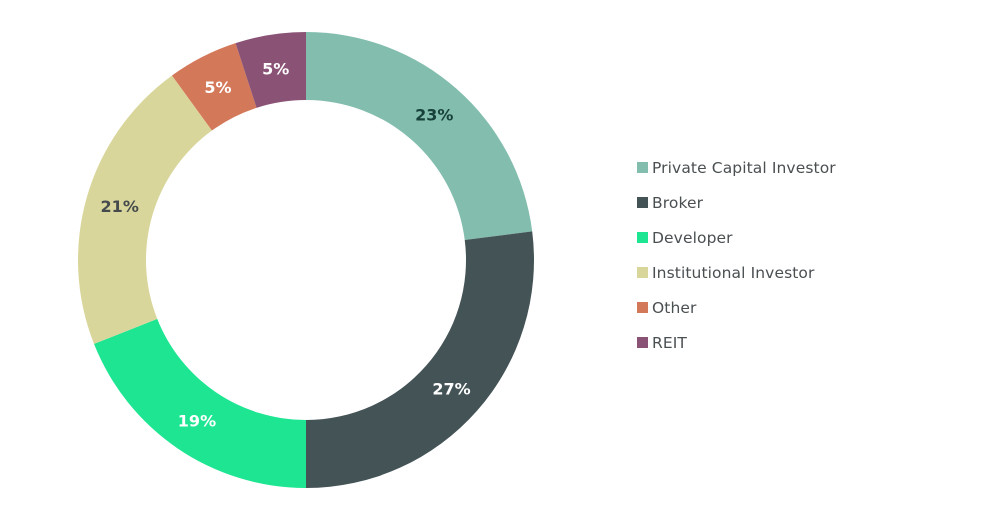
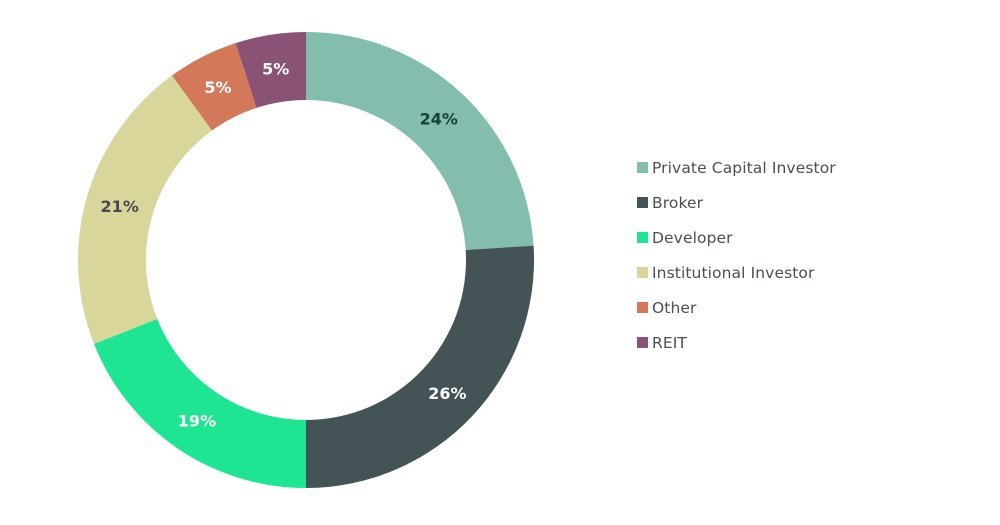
Private Capital Investor: 23% -> 24%
Broker: 27% -> 26%
